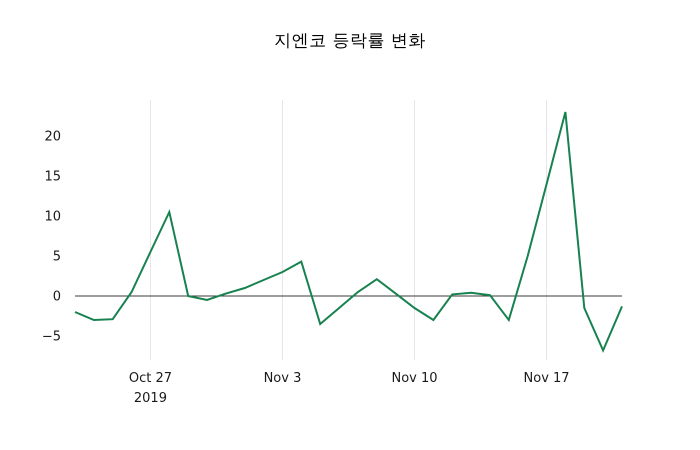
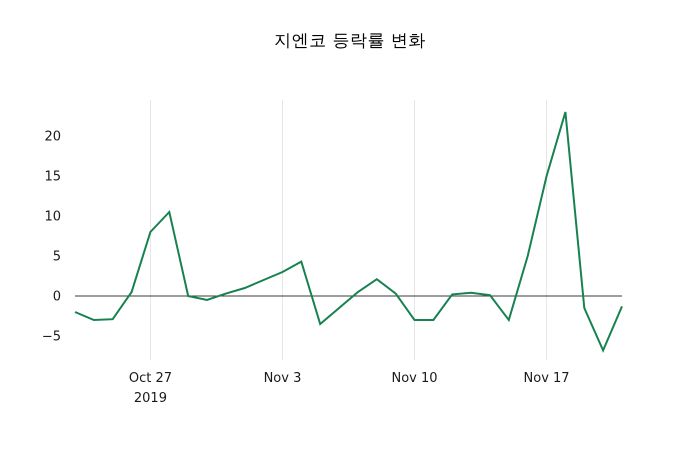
Oct 27: 6 -> 8
Nov 10: -2 -> -3
Nov 17: 14 -> 15
